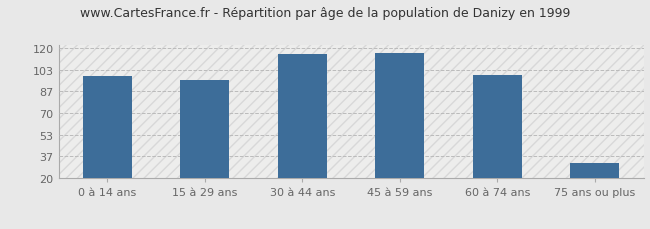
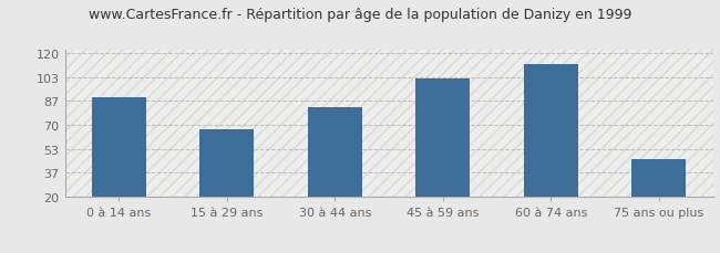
0 à 14 ans: 98 -> 89
15 à 29 ans: 95 -> 67
30 à 44 ans: 115 -> 82
45 à 59 ans: 116 -> 102
60 à 74 ans: 99 -> 112
75 ans ou plus: 32 -> 46
